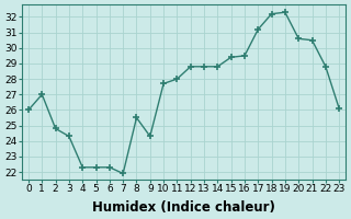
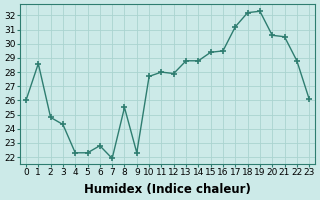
1: 27.0 -> 28.6
6: 22.3 -> 22.8
9: 24.3 -> 22.3
12: 28.8 -> 27.9
